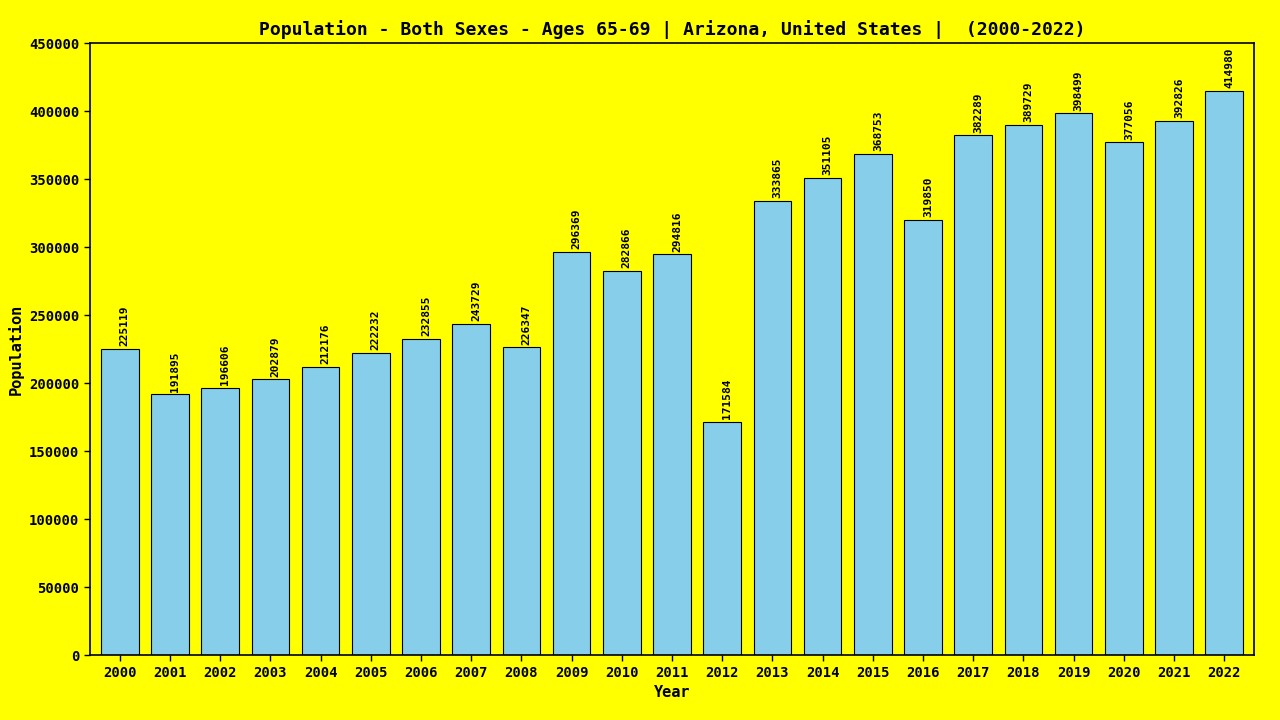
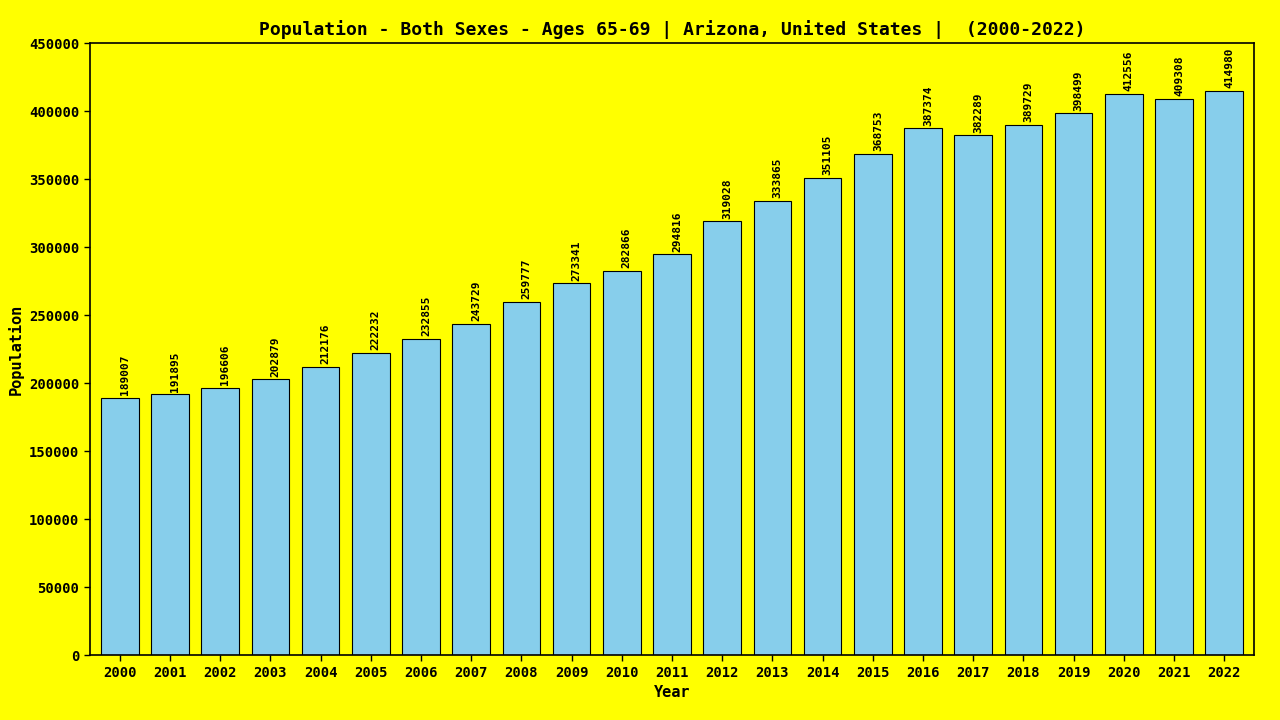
2000: 225119 -> 189007
2008: 226347 -> 259777
2009: 296369 -> 273341
2012: 171584 -> 319028
2016: 319850 -> 387374
2020: 377056 -> 412556
2021: 392826 -> 409308
